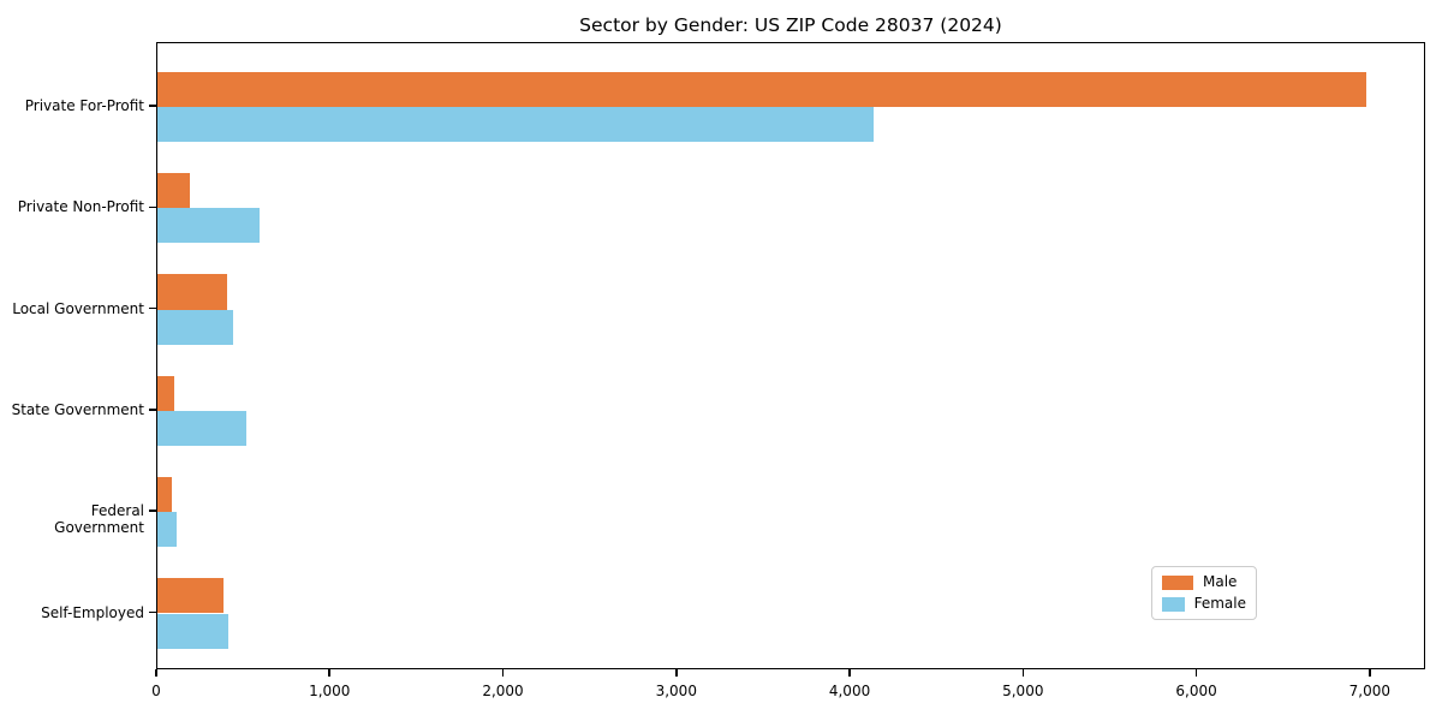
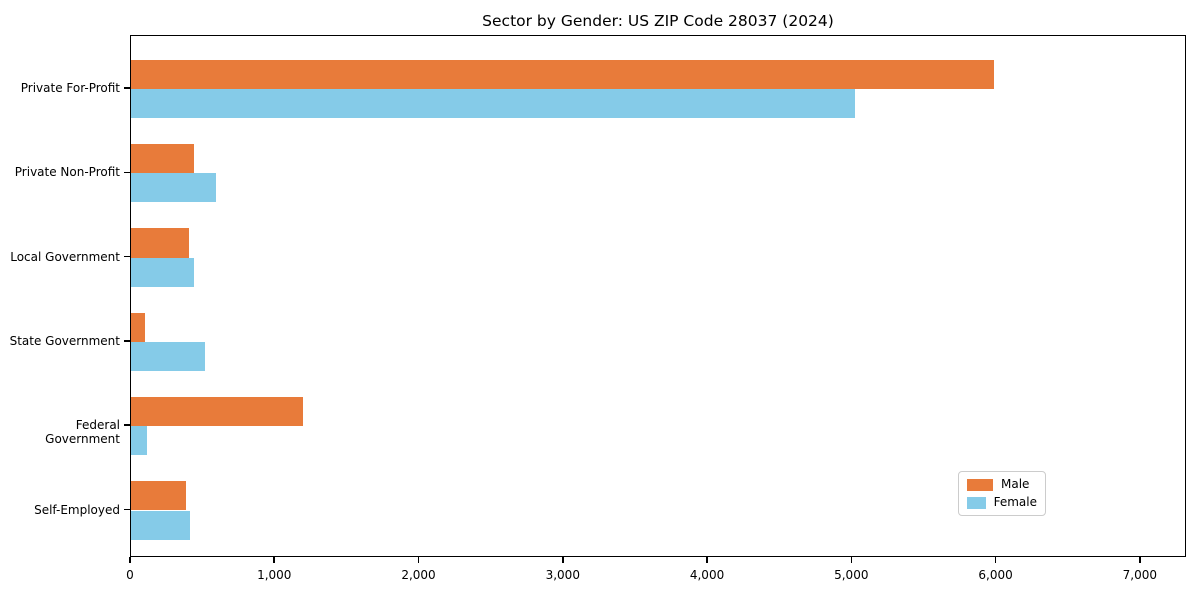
Male/Private For-Profit: 6970 -> 5980
Female/Private For-Profit: 4130 -> 5020
Male/Private Non-Profit: 180 -> 440
Male/Federal Government: 80 -> 1190
